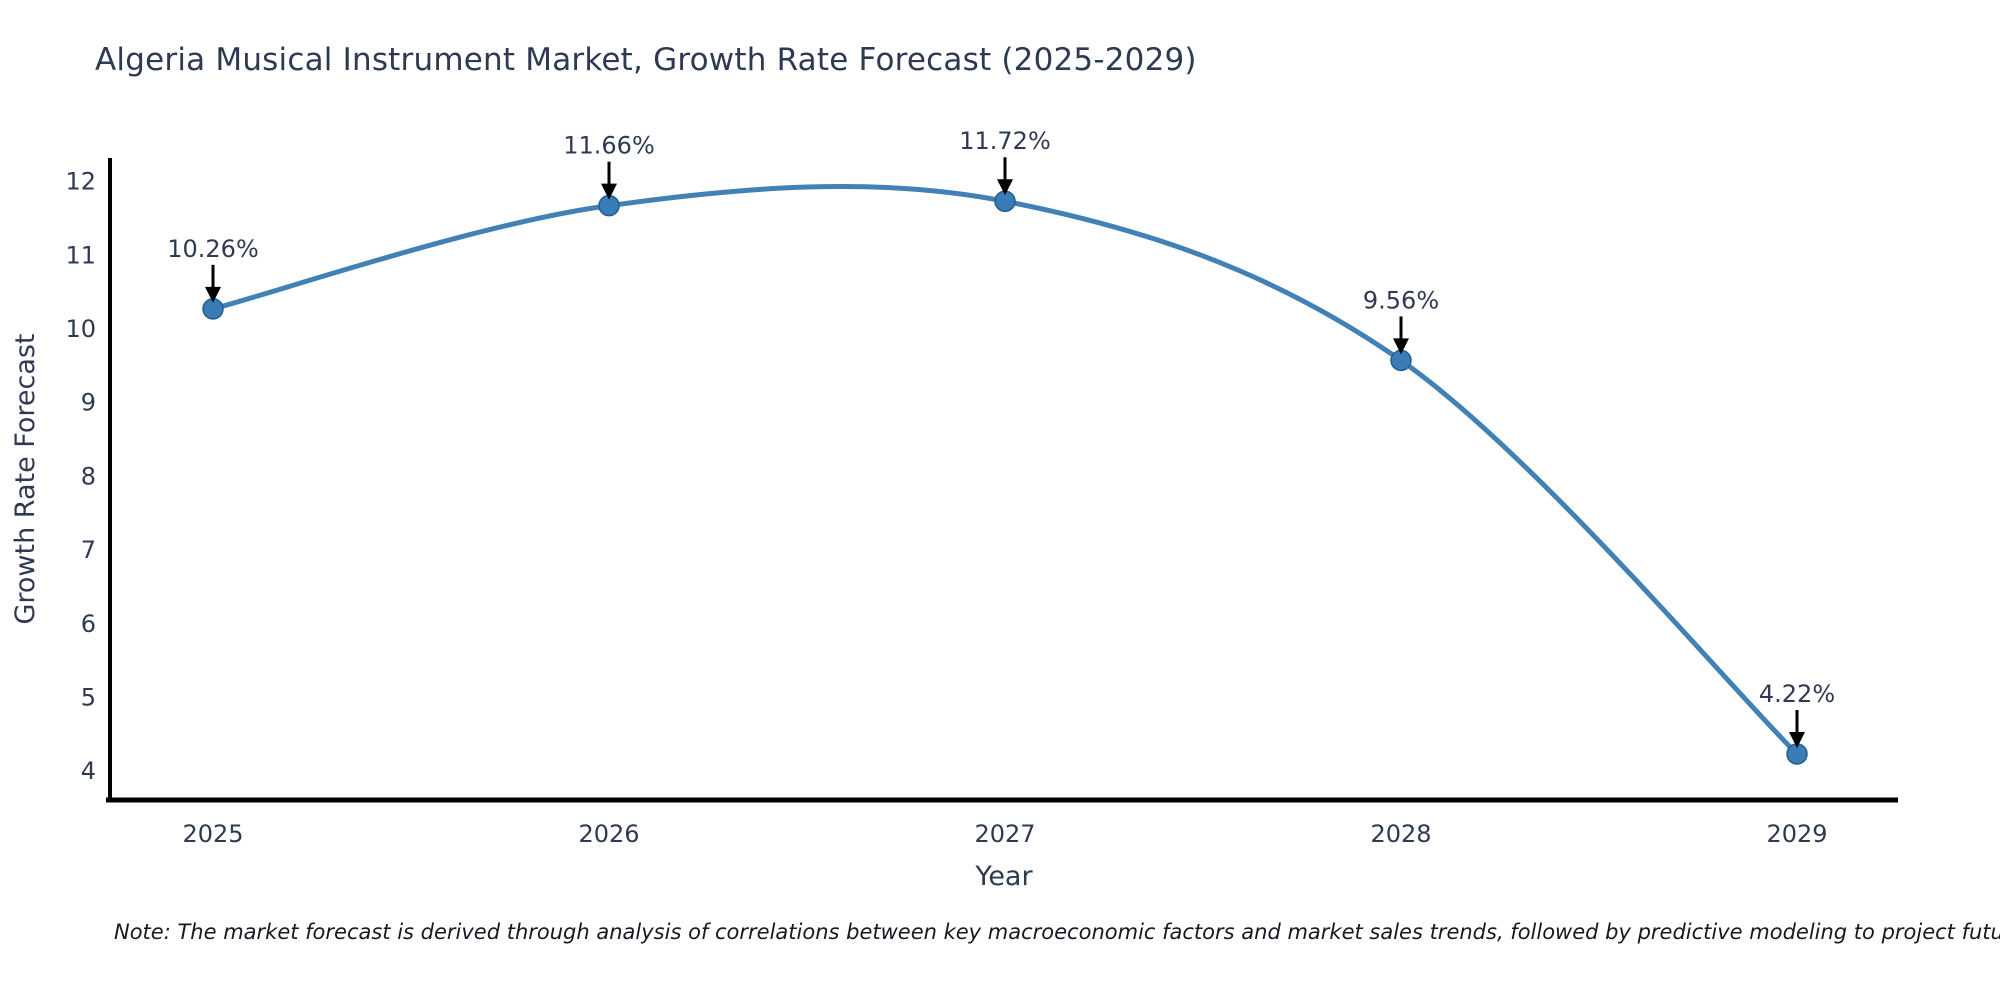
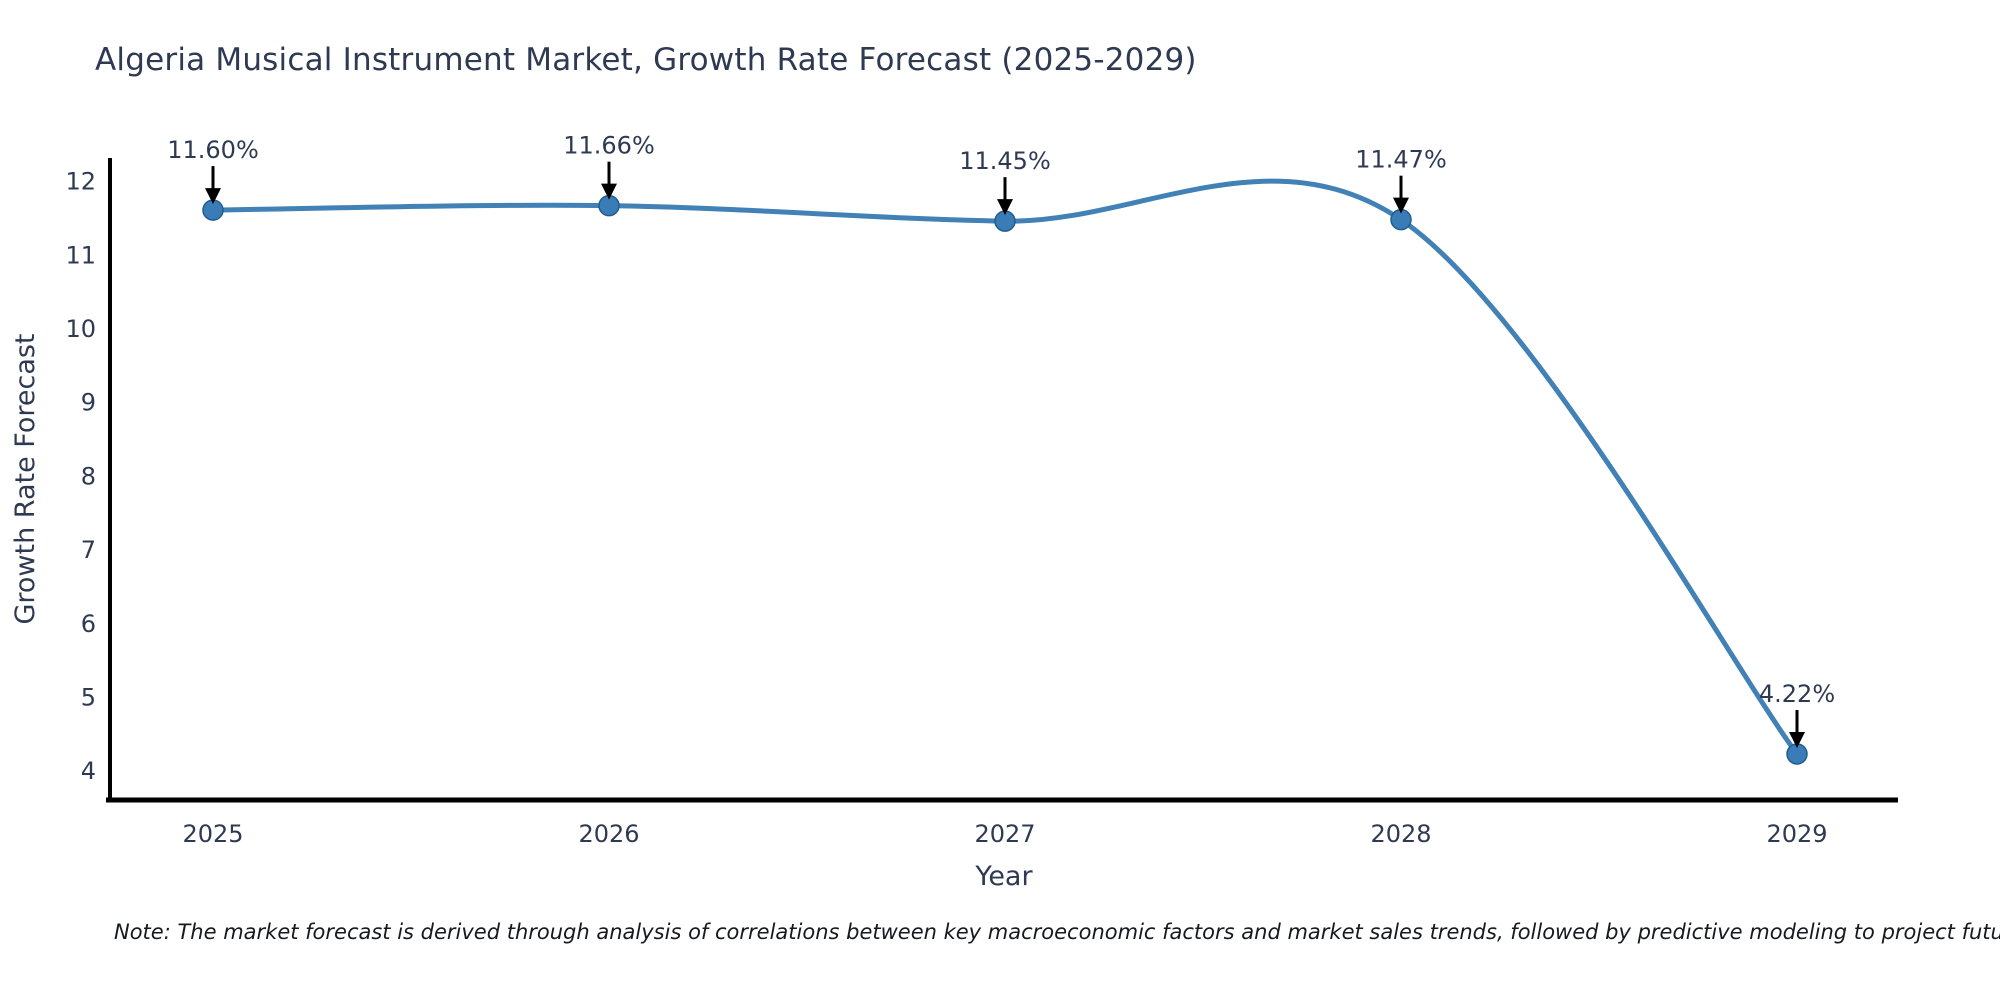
2025: 10.26% -> 11.60%
2027: 11.72% -> 11.45%
2028: 9.56% -> 11.47%
